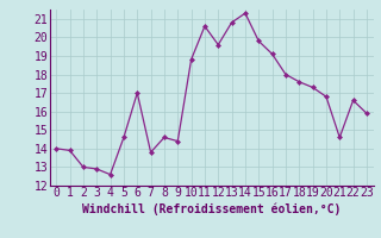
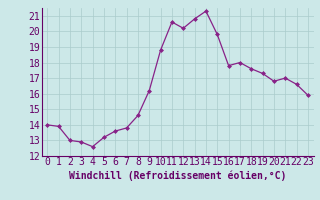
5: 14.6 -> 13.2
6: 17.0 -> 13.6
9: 14.4 -> 16.2
12: 19.6 -> 20.2
16: 19.1 -> 17.8
21: 14.6 -> 17.0
